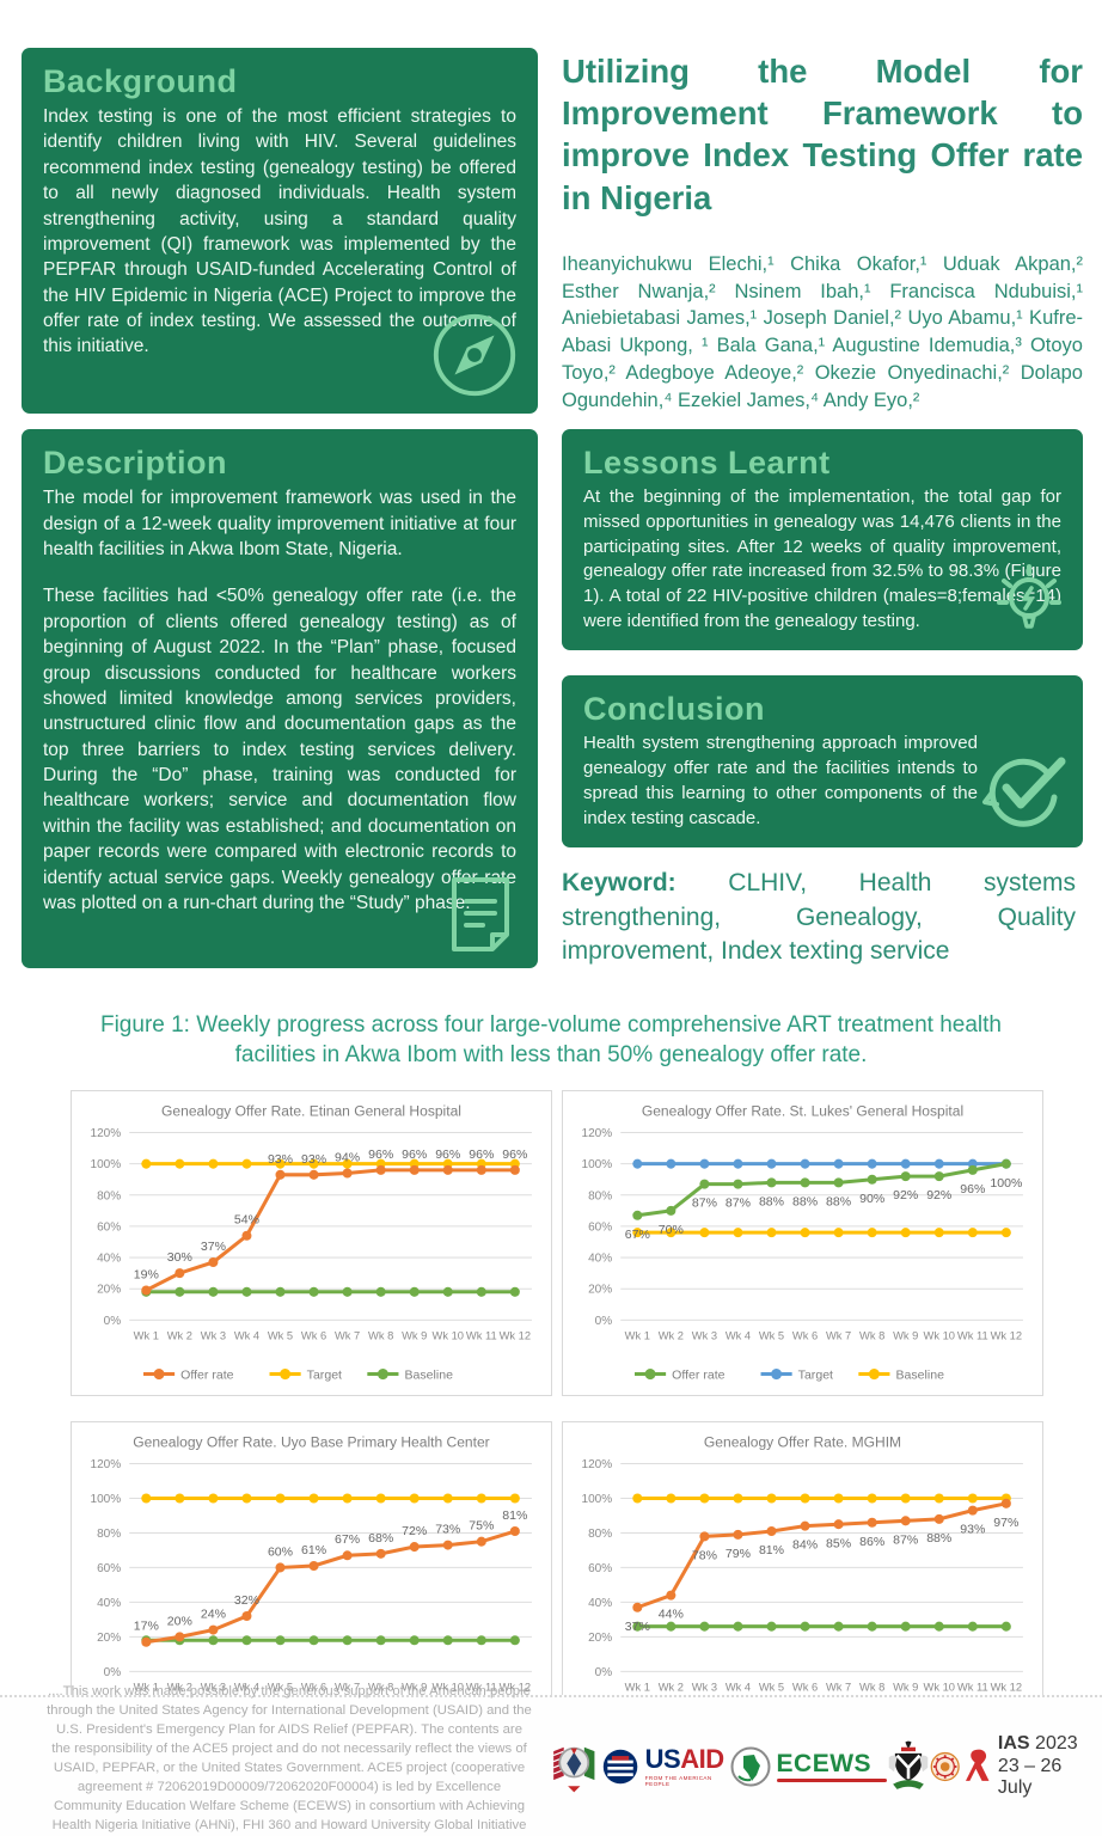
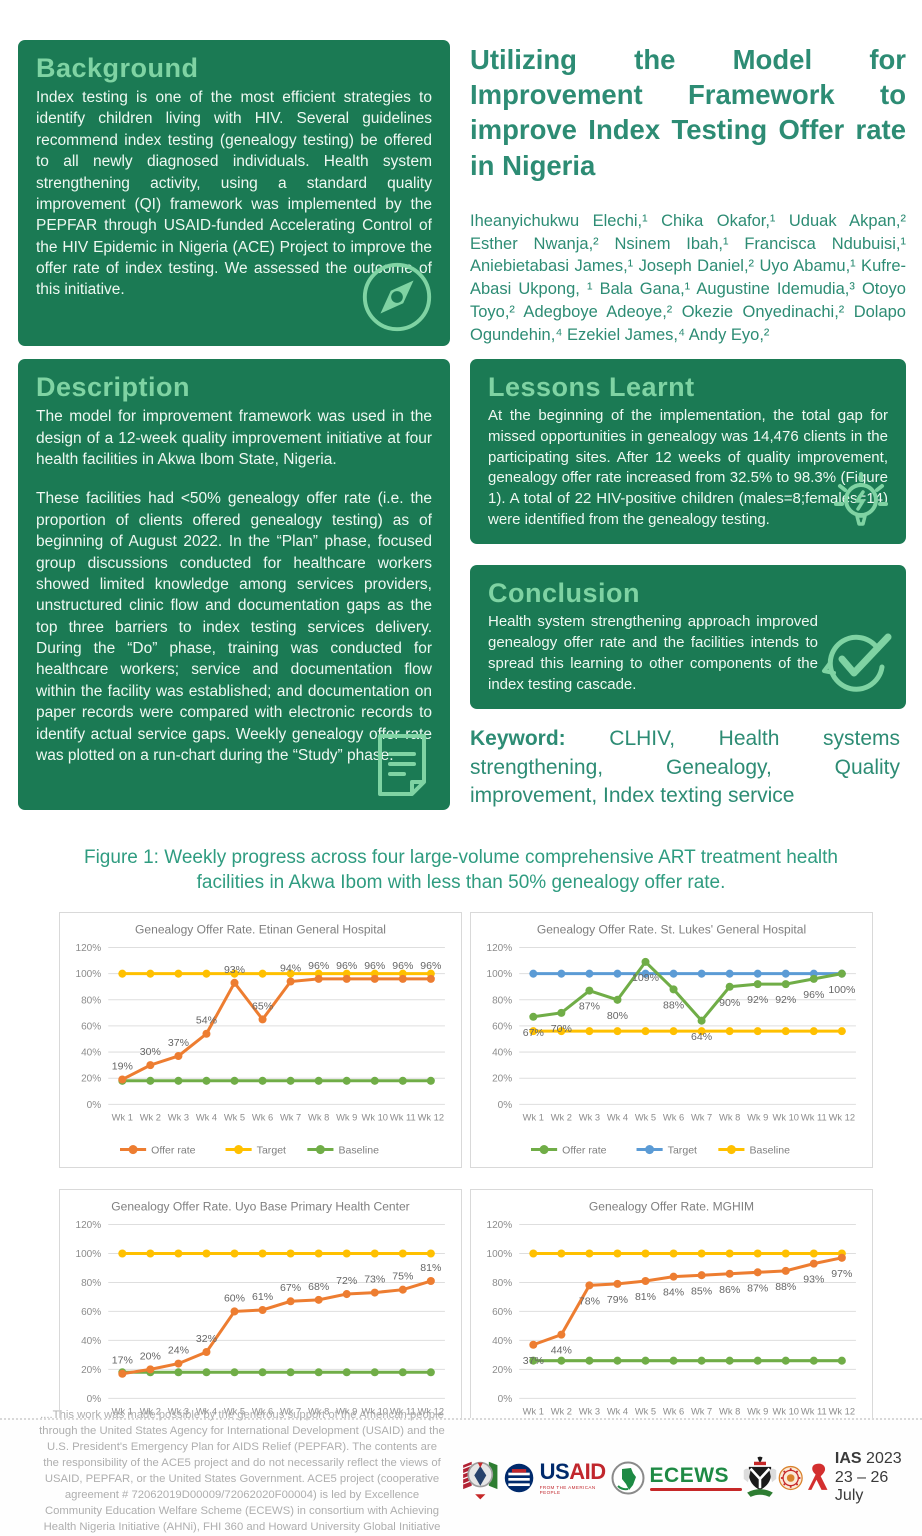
Genealogy Offer Rate. Etinan General Hospital/Offer rate/Wk 6: 93% -> 65%
Genealogy Offer Rate. St. Lukes' General Hospital/Offer rate/Wk 4: 87% -> 80%
Genealogy Offer Rate. St. Lukes' General Hospital/Offer rate/Wk 5: 88% -> 109%
Genealogy Offer Rate. St. Lukes' General Hospital/Offer rate/Wk 7: 88% -> 64%
